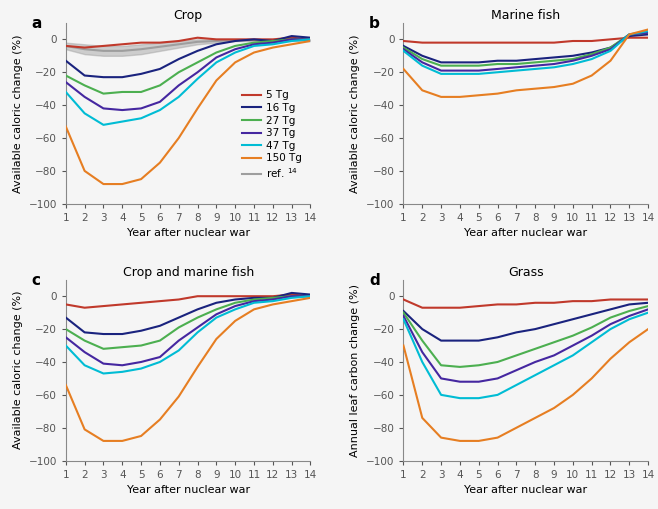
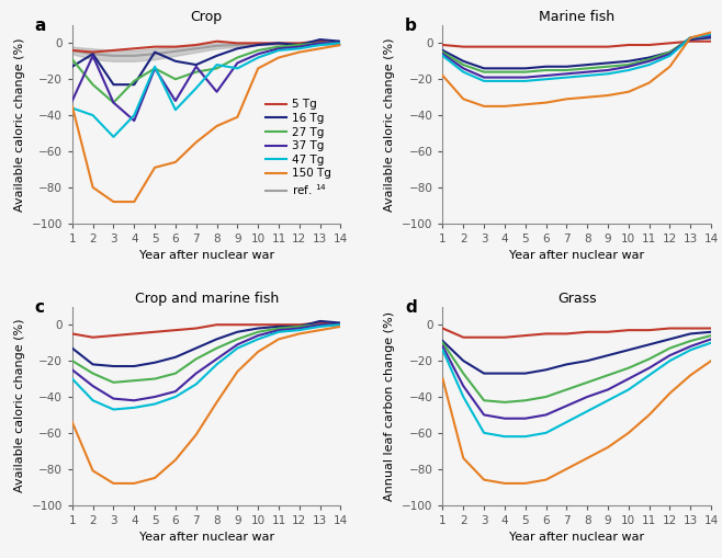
Crop/27 Tg/1: -22 -> -9
Crop/37 Tg/1: -26 -> -32
Crop/47 Tg/1: -32 -> -36
Crop/150 Tg/1: -53 -> -35
Crop/16 Tg/2: -22 -> -6
Crop/27 Tg/2: -28 -> -23
Crop/37 Tg/2: -35 -> -7
Crop/47 Tg/2: -45 -> -40
Crop/37 Tg/3: -42 -> -33
Crop/27 Tg/4: -32 -> -21
Crop/47 Tg/4: -50 -> -40
Crop/16 Tg/5: -21 -> -5
Crop/27 Tg/5: -32 -> -14
Crop/37 Tg/5: -42 -> -14
Crop/47 Tg/5: -48 -> -13
Crop/150 Tg/5: -85 -> -69
Crop/16 Tg/6: -18 -> -10
Crop/27 Tg/6: -28 -> -20
Crop/37 Tg/6: -38 -> -32
Crop/47 Tg/6: -43 -> -37
Crop/150 Tg/6: -75 -> -66
Crop/27 Tg/7: -20 -> -16
Crop/37 Tg/7: -28 -> -13
Crop/47 Tg/7: -35 -> -25
Crop/150 Tg/7: -60 -> -55
Crop/37 Tg/8: -20 -> -27
Crop/47 Tg/8: -24 -> -12
Crop/150 Tg/8: -42 -> -46
Crop/150 Tg/9: -25 -> -41
